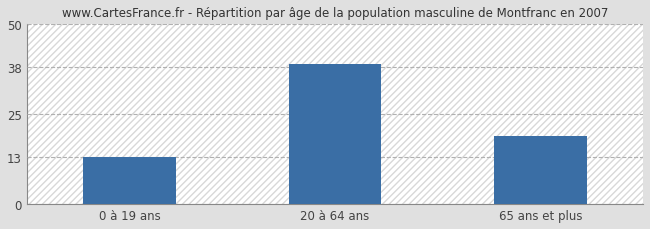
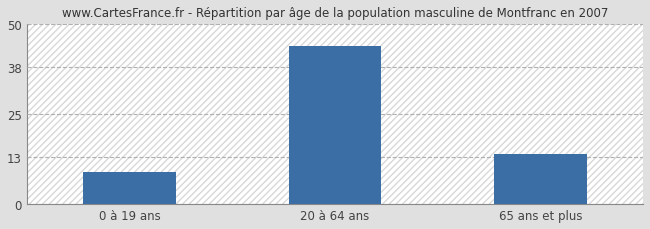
0 à 19 ans: 13 -> 9
20 à 64 ans: 39 -> 44
65 ans et plus: 19 -> 14
